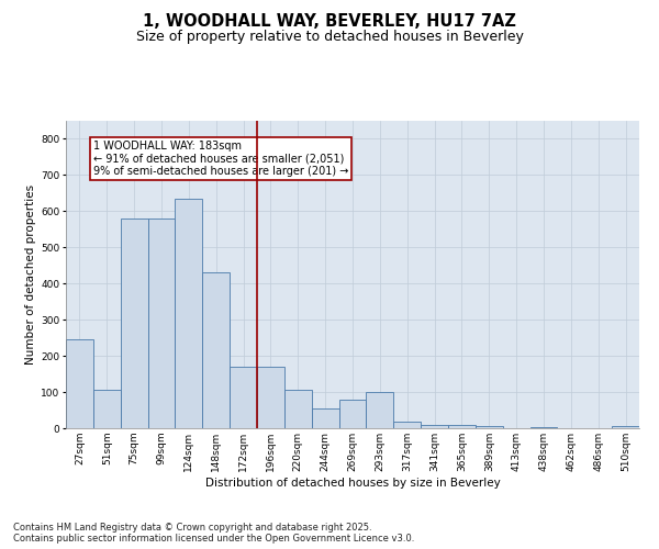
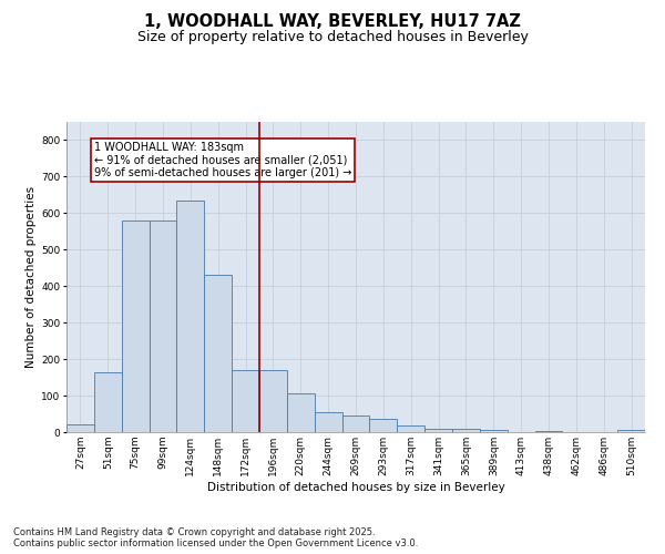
27sqm: 245 -> 20
51sqm: 105 -> 165
269sqm: 80 -> 45
293sqm: 100 -> 35
